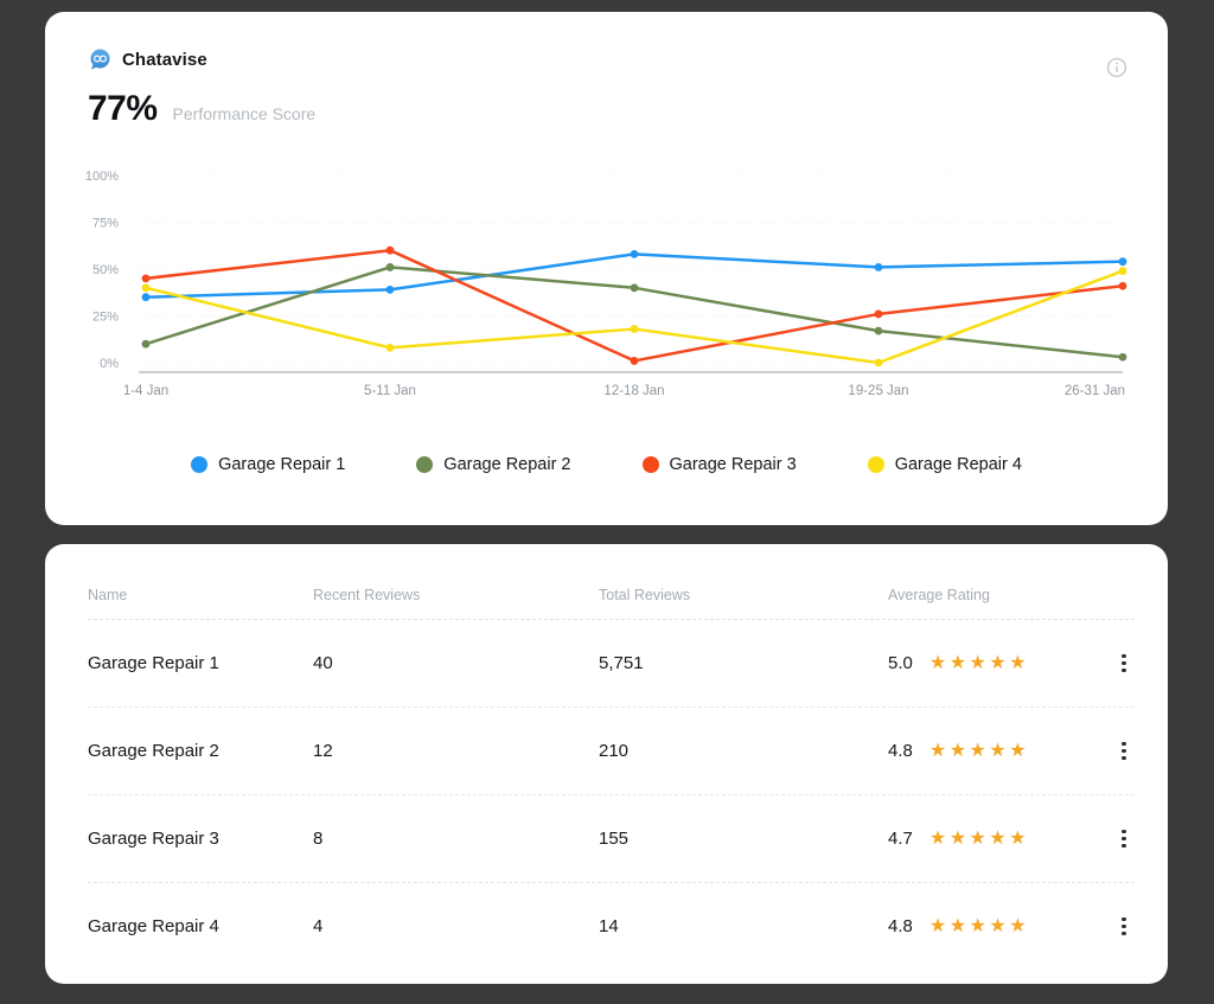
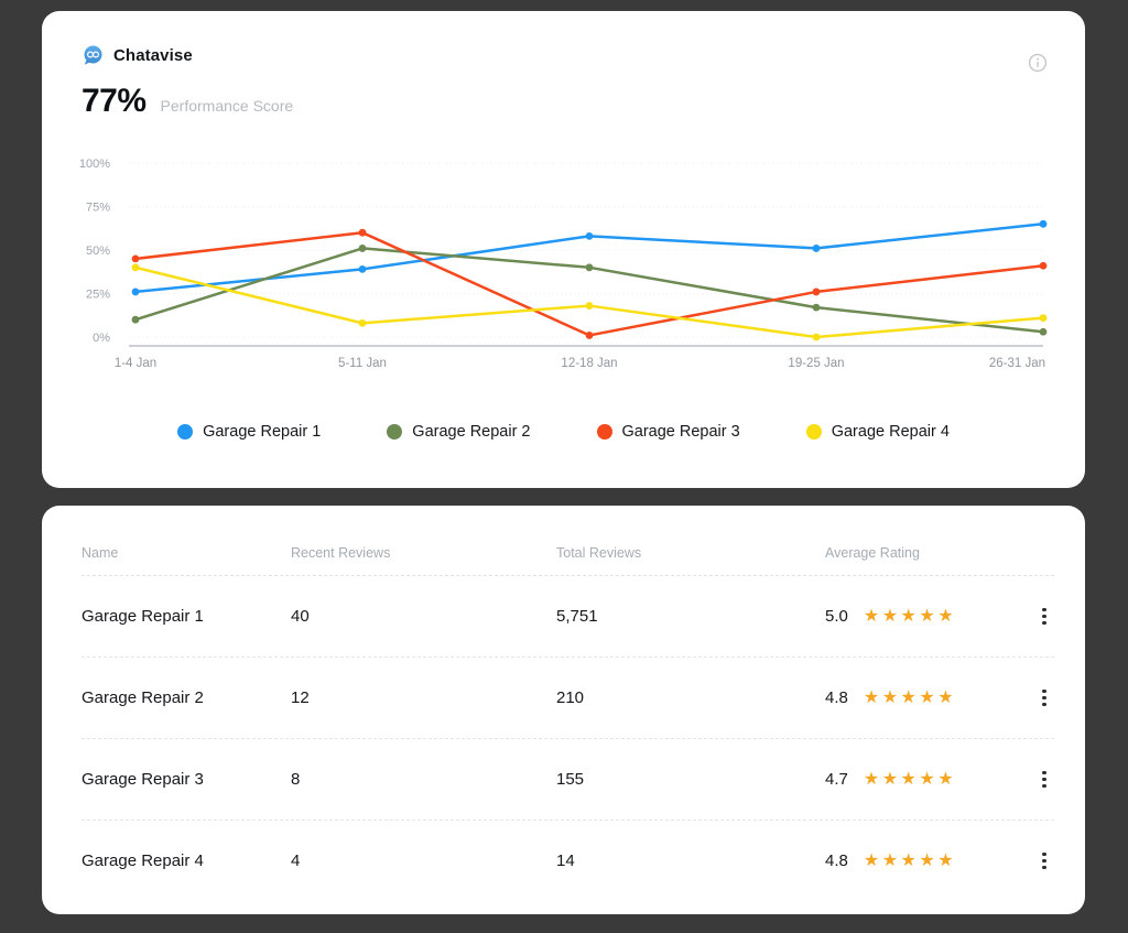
Garage Repair 1/1-4 Jan: 35% -> 26%
Garage Repair 1/26-31 Jan: 54% -> 65%
Garage Repair 4/26-31 Jan: 49% -> 11%
